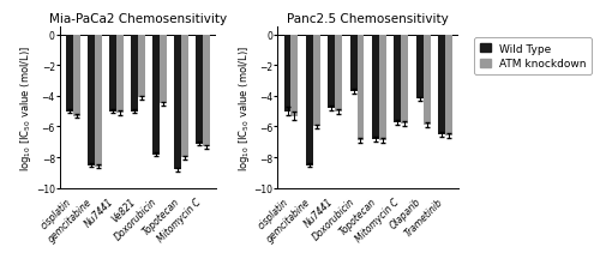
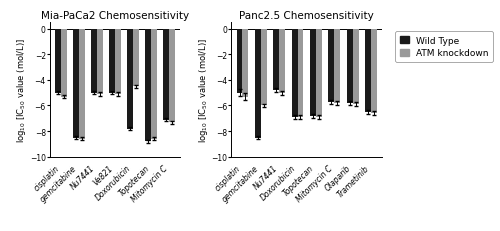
Mia-PaCa2 Chemosensitivity/ATM knockdown/Ve821: -4.1 -> -5.1
Mia-PaCa2 Chemosensitivity/ATM knockdown/Topotecan: -8.0 -> -8.6
Panc2.5 Chemosensitivity/Wild Type/Doxorubicin: -3.7 -> -6.9
Panc2.5 Chemosensitivity/Wild Type/Olaparib: -4.2 -> -5.8
